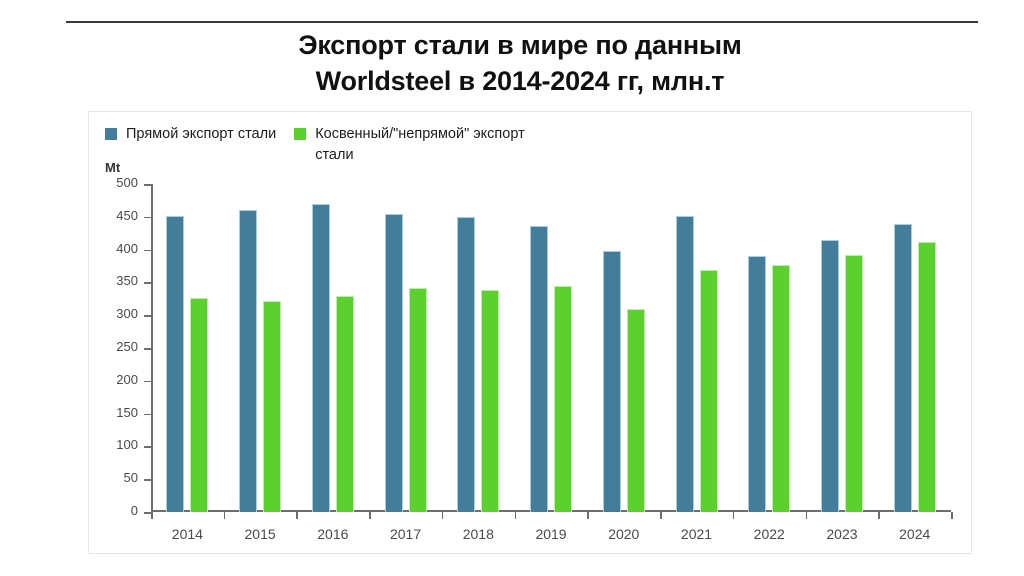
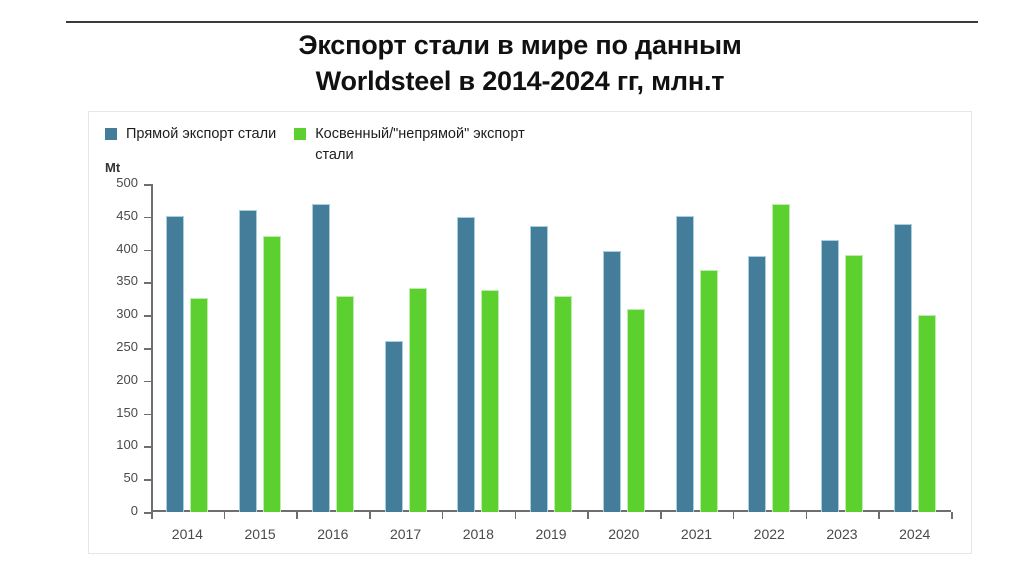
Косвенный/"непрямой" экспорт стали/2015: 320 -> 420
Прямой экспорт стали/2017: 460 -> 260
Косвенный/"непрямой" экспорт стали/2019: 340 -> 330
Косвенный/"непрямой" экспорт стали/2022: 380 -> 470
Косвенный/"непрямой" экспорт стали/2024: 410 -> 300
